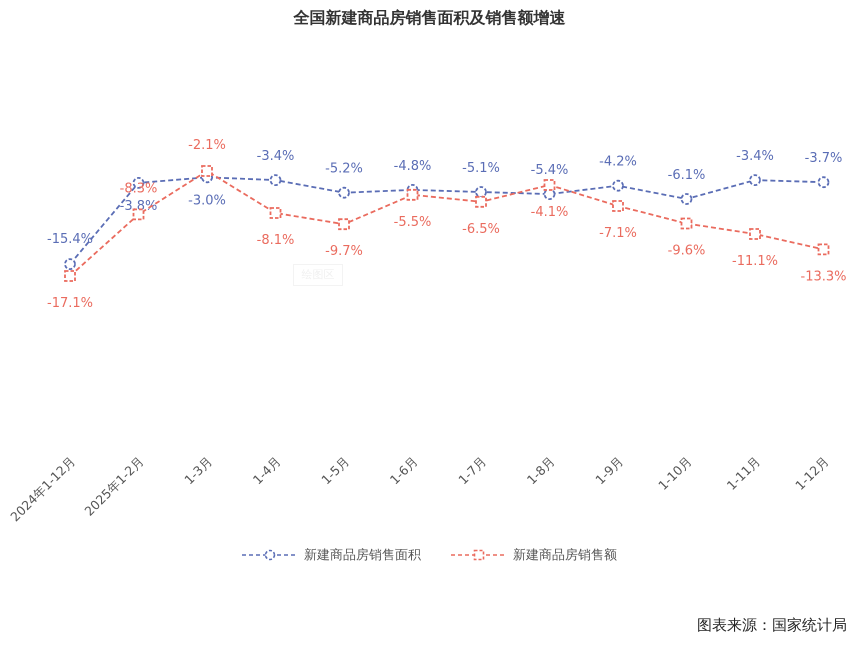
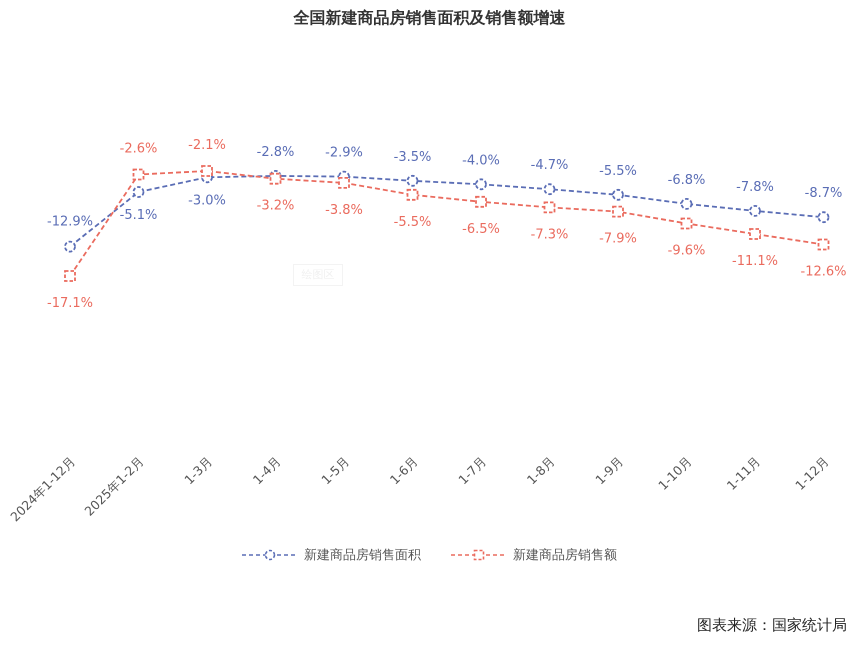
新建商品房销售面积/2024年1-12月: -15.4% -> -12.9%
新建商品房销售面积/2025年1-2月: -3.8% -> -5.1%
新建商品房销售额/2025年1-2月: -8.3% -> -2.6%
新建商品房销售面积/1-4月: -3.4% -> -2.8%
新建商品房销售额/1-4月: -8.1% -> -3.2%
新建商品房销售面积/1-5月: -5.2% -> -2.9%
新建商品房销售额/1-5月: -9.7% -> -3.8%
新建商品房销售面积/1-6月: -4.8% -> -3.5%
新建商品房销售面积/1-7月: -5.1% -> -4.0%
新建商品房销售面积/1-8月: -5.4% -> -4.7%
新建商品房销售额/1-8月: -4.1% -> -7.3%
新建商品房销售面积/1-9月: -4.2% -> -5.5%
新建商品房销售额/1-9月: -7.1% -> -7.9%
新建商品房销售面积/1-10月: -6.1% -> -6.8%
新建商品房销售面积/1-11月: -3.4% -> -7.8%
新建商品房销售面积/1-12月: -3.7% -> -8.7%
新建商品房销售额/1-12月: -13.3% -> -12.6%
